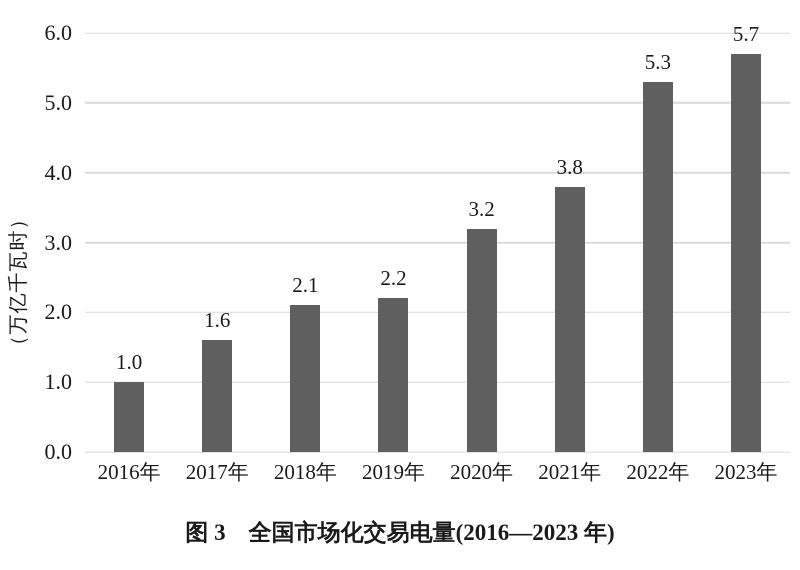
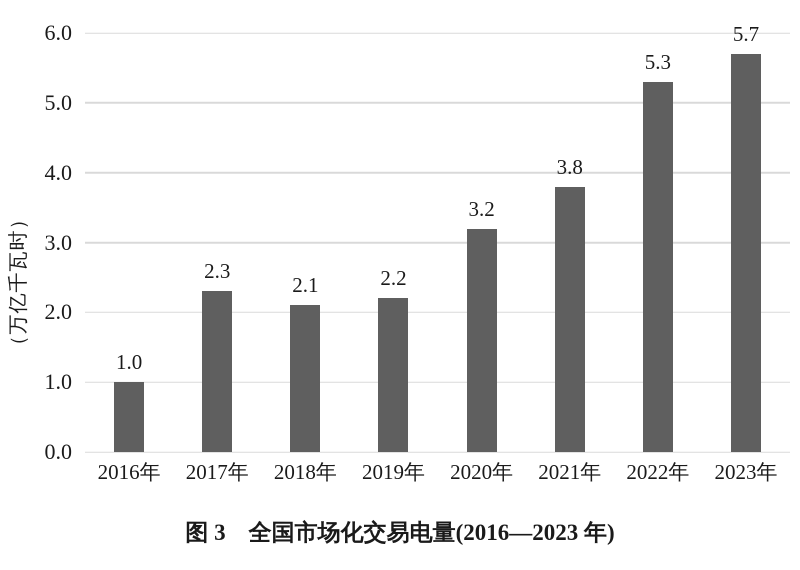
2017年: 1.6 -> 2.3
